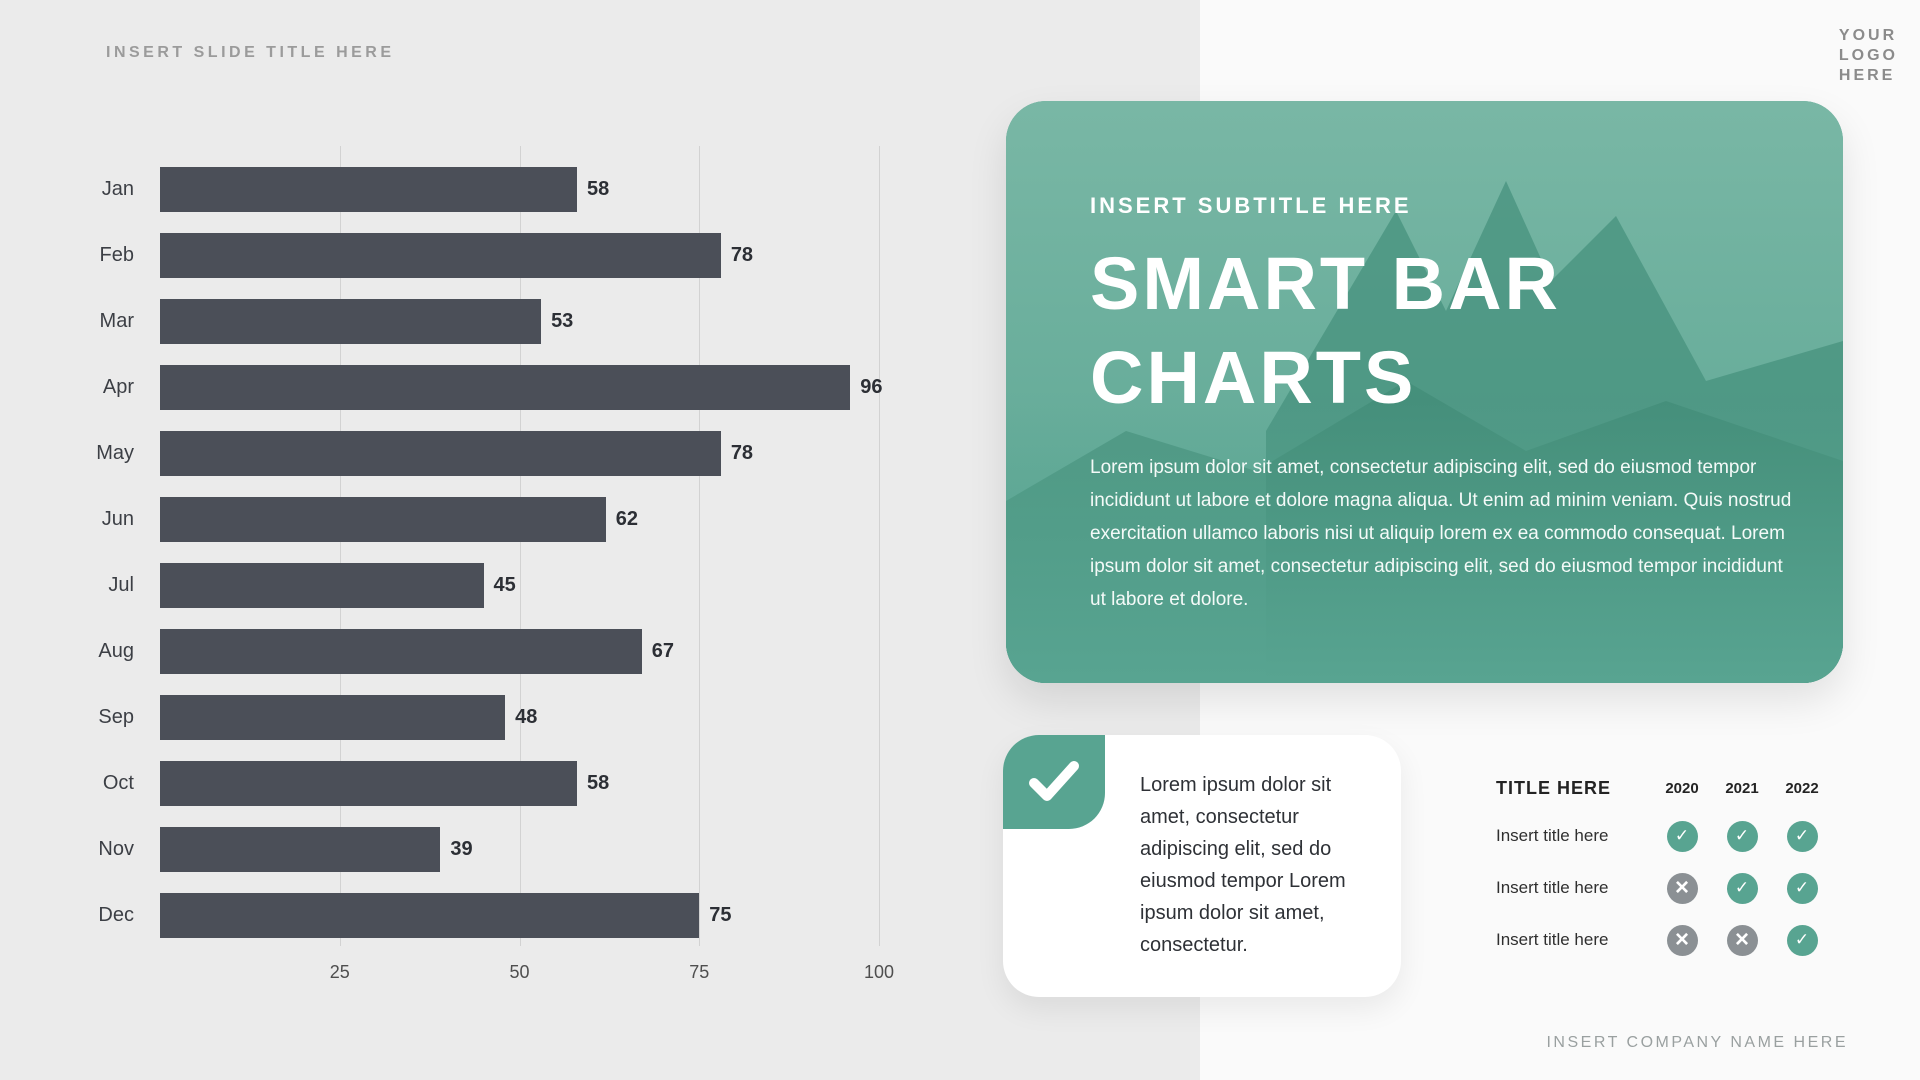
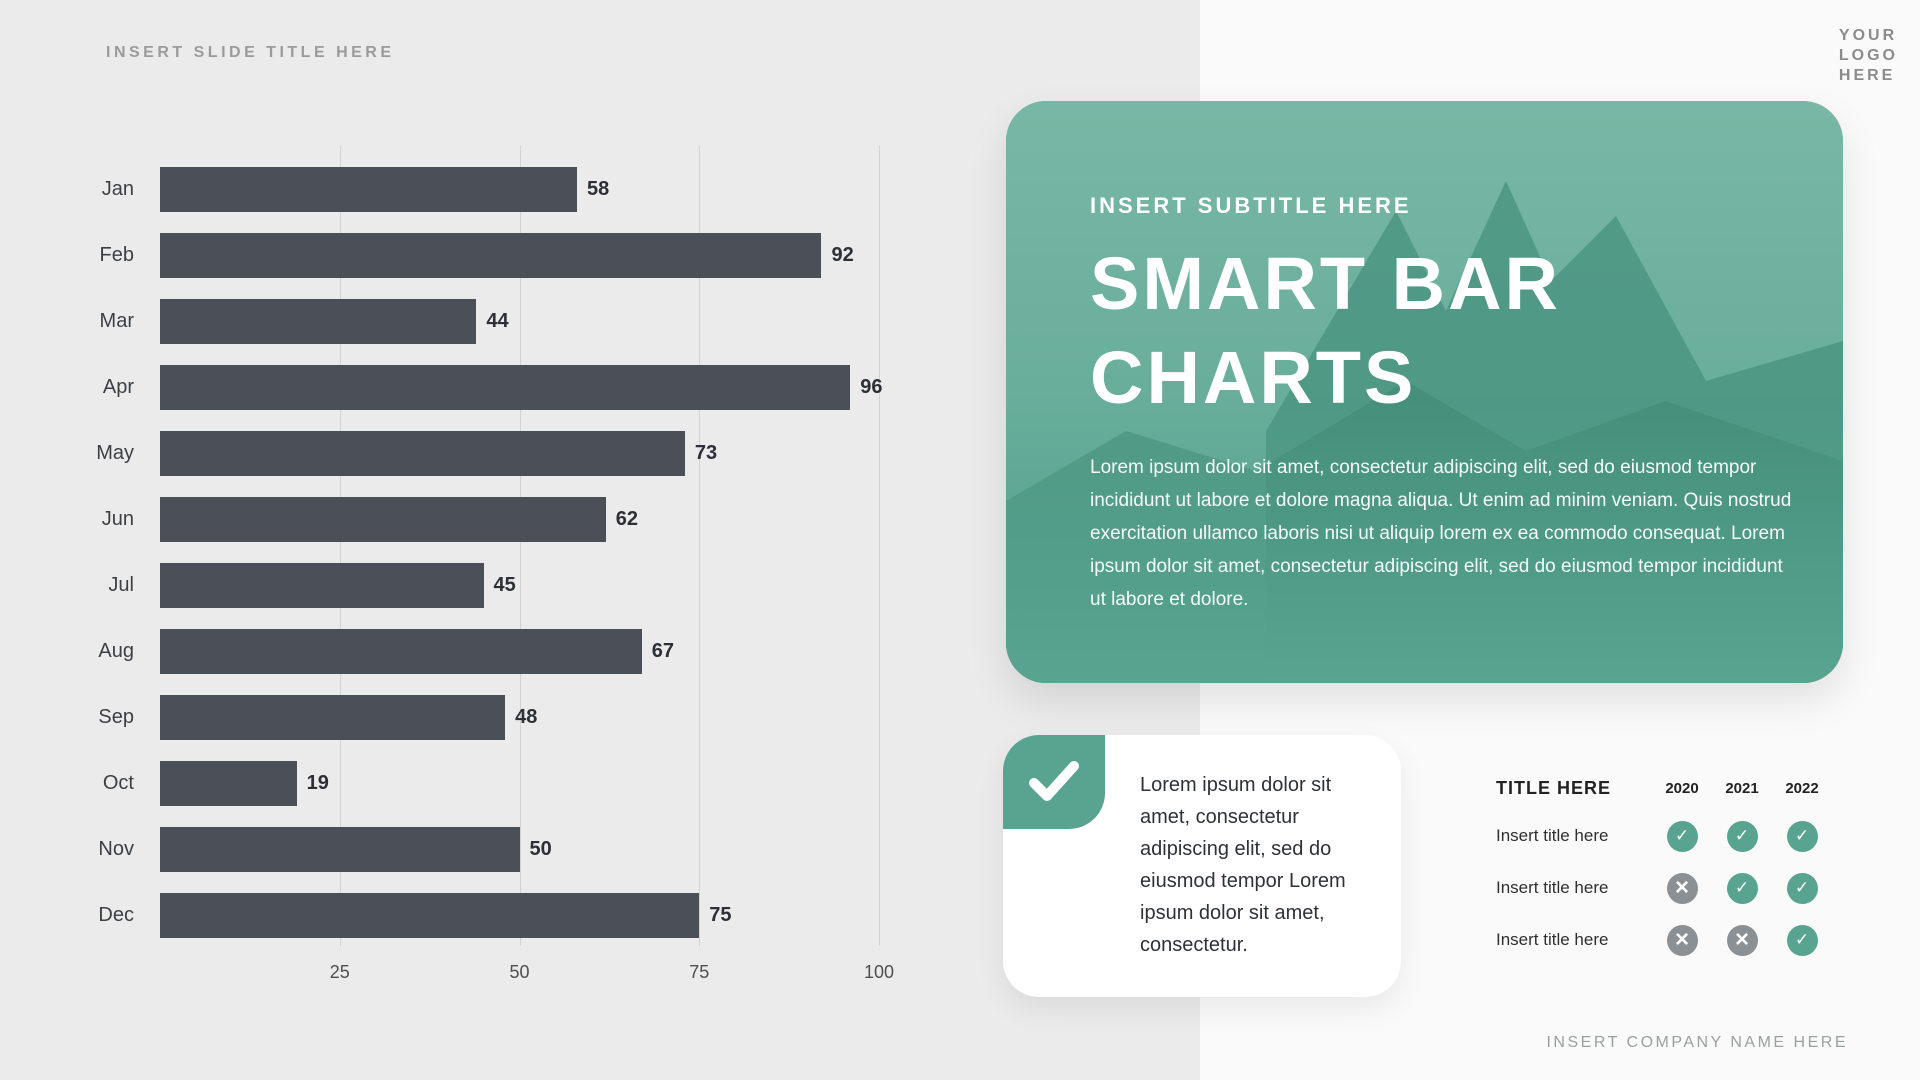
Feb: 78 -> 92
Mar: 53 -> 44
May: 78 -> 73
Oct: 58 -> 19
Nov: 39 -> 50
